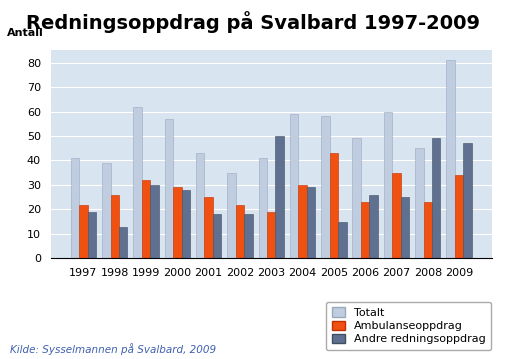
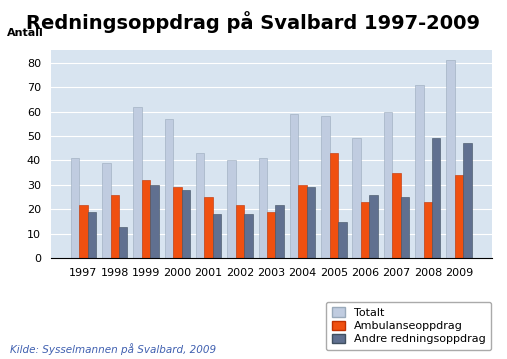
Totalt/2002: 35 -> 40
Andre redningsoppdrag/2003: 50 -> 22
Totalt/2008: 45 -> 71
